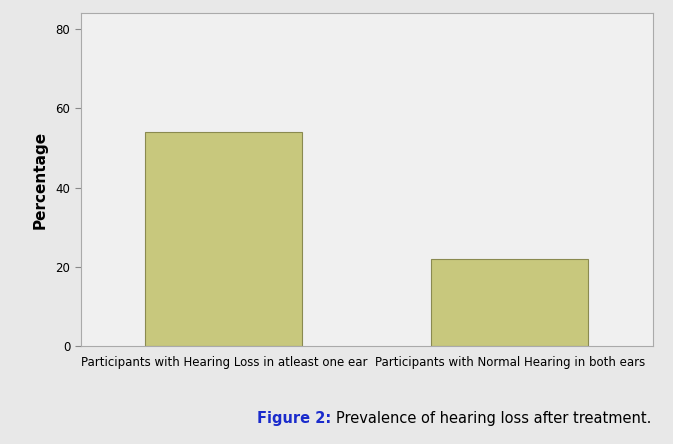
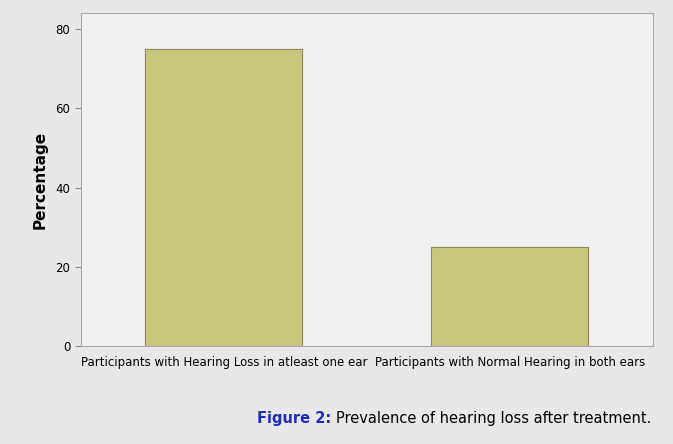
Participants with Hearing Loss in atleast one ear: 54 -> 75
Participants with Normal Hearing in both ears: 22 -> 25
